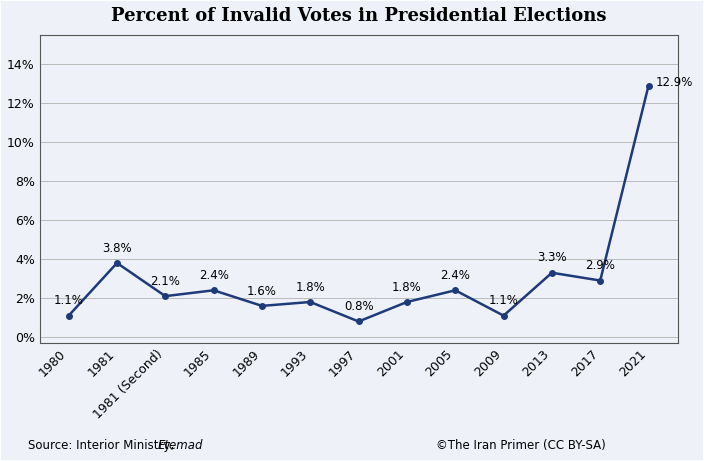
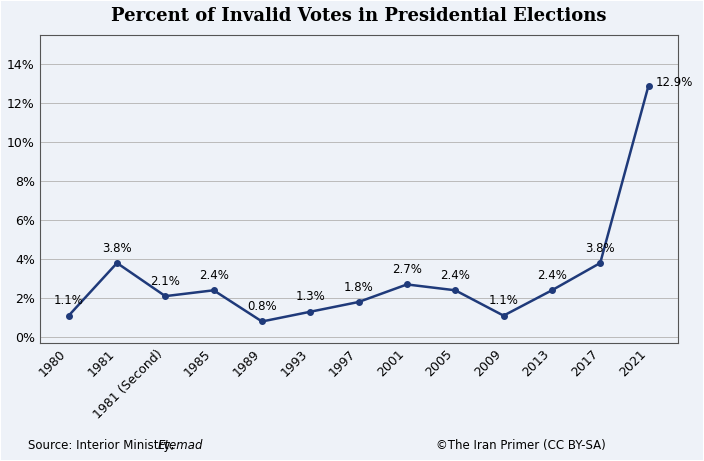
1989: 1.6% -> 0.8%
1993: 1.8% -> 1.3%
1997: 0.8% -> 1.8%
2001: 1.8% -> 2.7%
2013: 3.3% -> 2.4%
2017: 2.9% -> 3.8%
